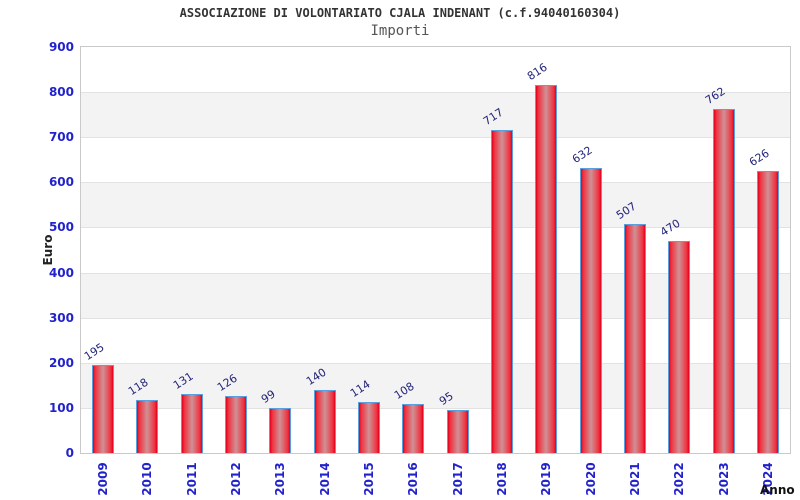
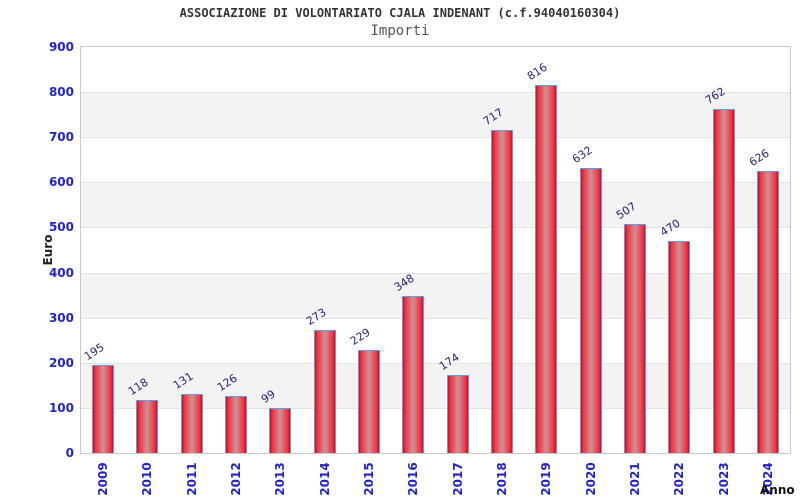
2014: 140 -> 273
2015: 114 -> 229
2016: 108 -> 348
2017: 95 -> 174
